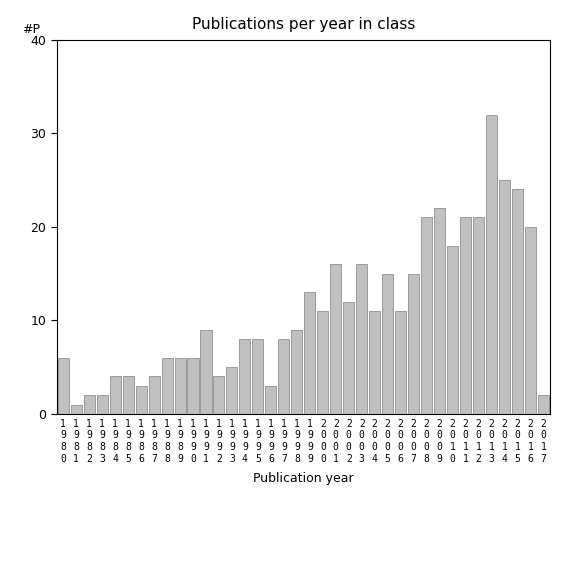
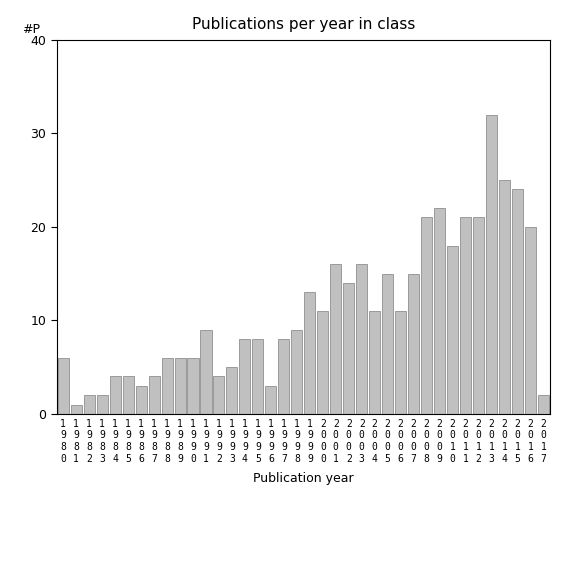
2 0 0 2: 12 -> 14
